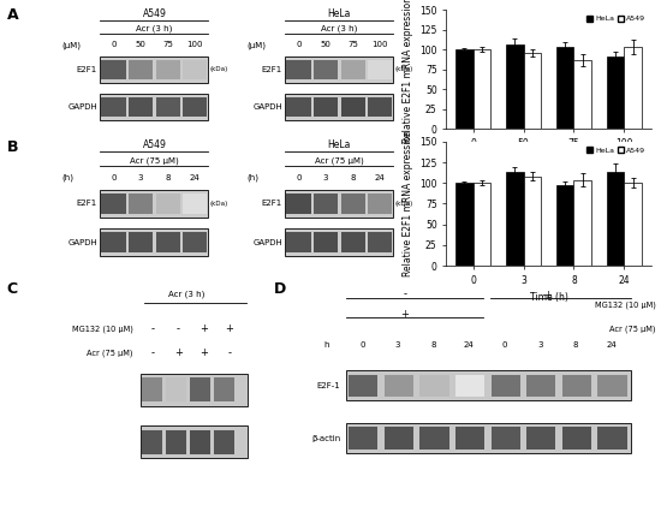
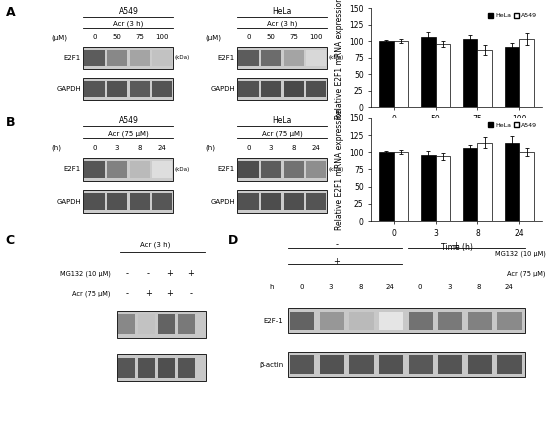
HeLa/3: 113 -> 96
A549/3: 108 -> 94
HeLa/8: 97 -> 106
A549/8: 104 -> 114
